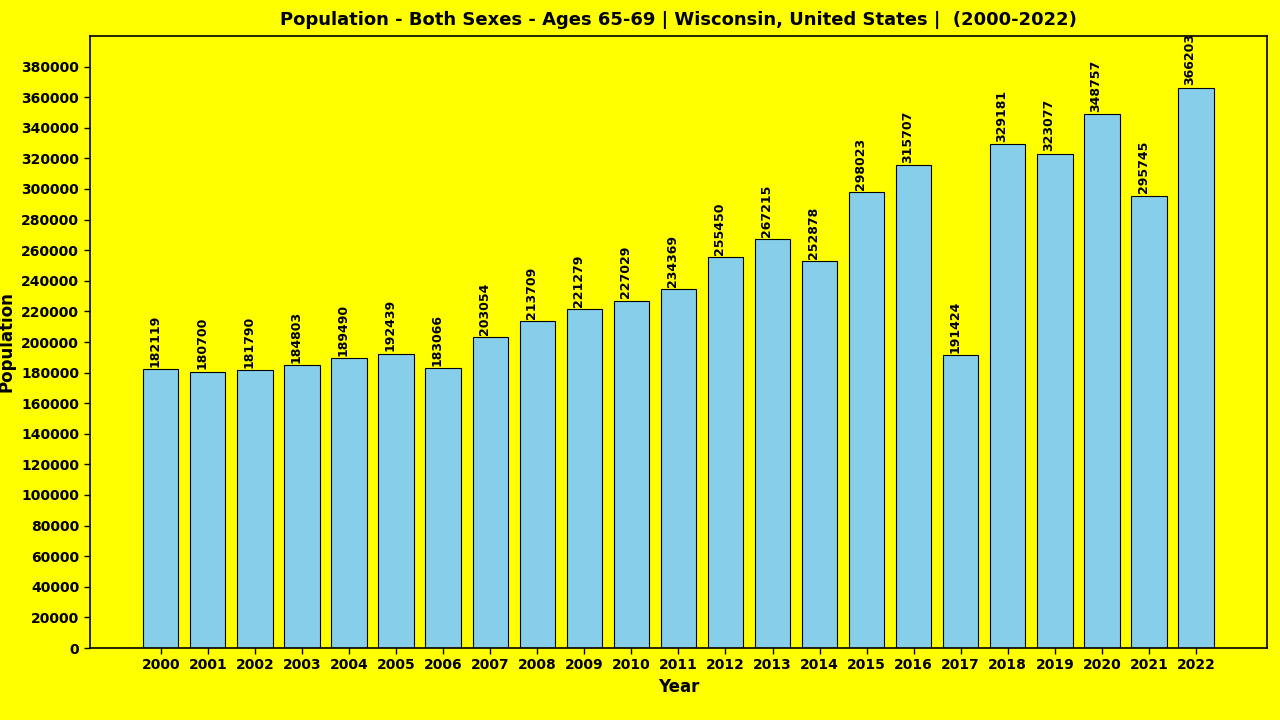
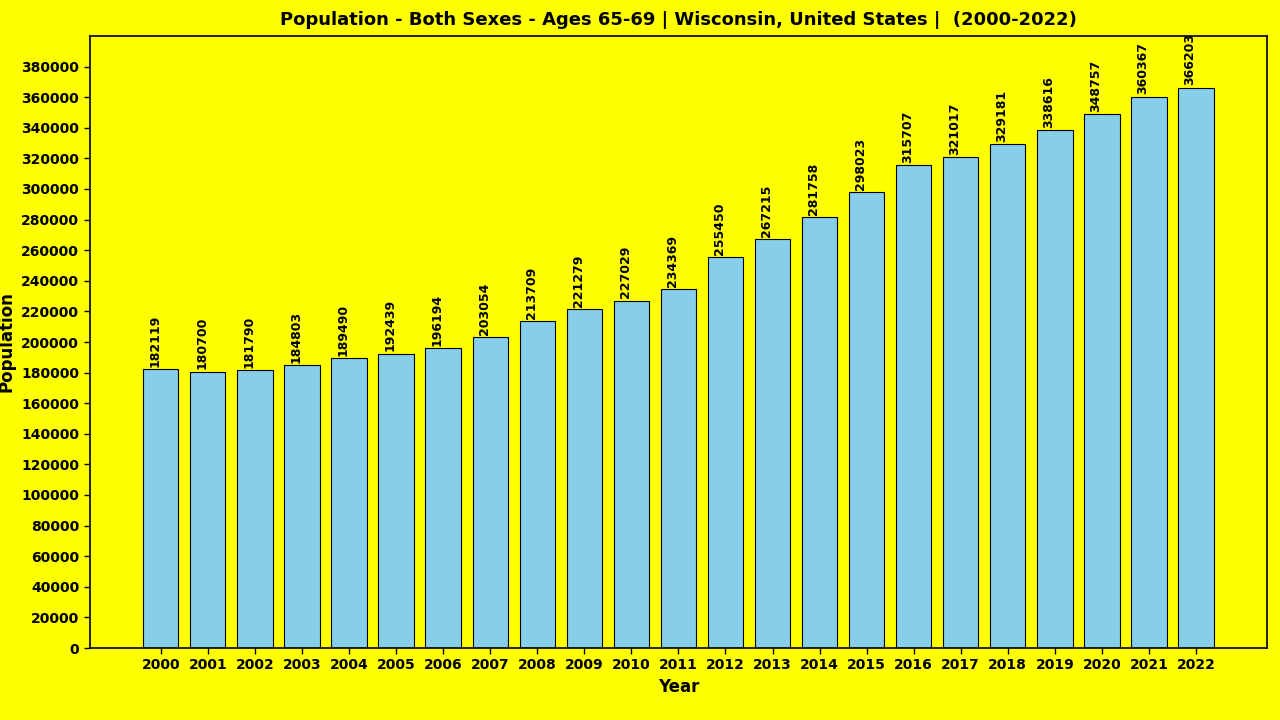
2006: 183066 -> 196194
2014: 252878 -> 281758
2017: 191424 -> 321017
2019: 323077 -> 338616
2021: 295745 -> 360367
